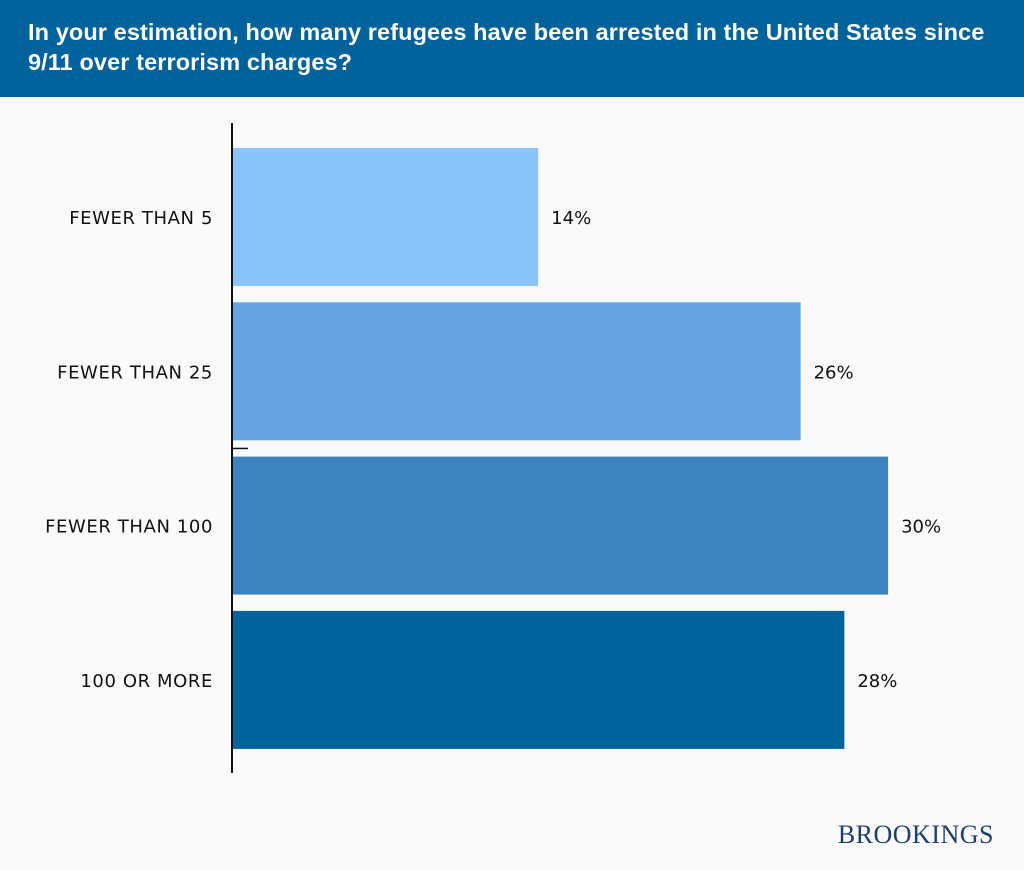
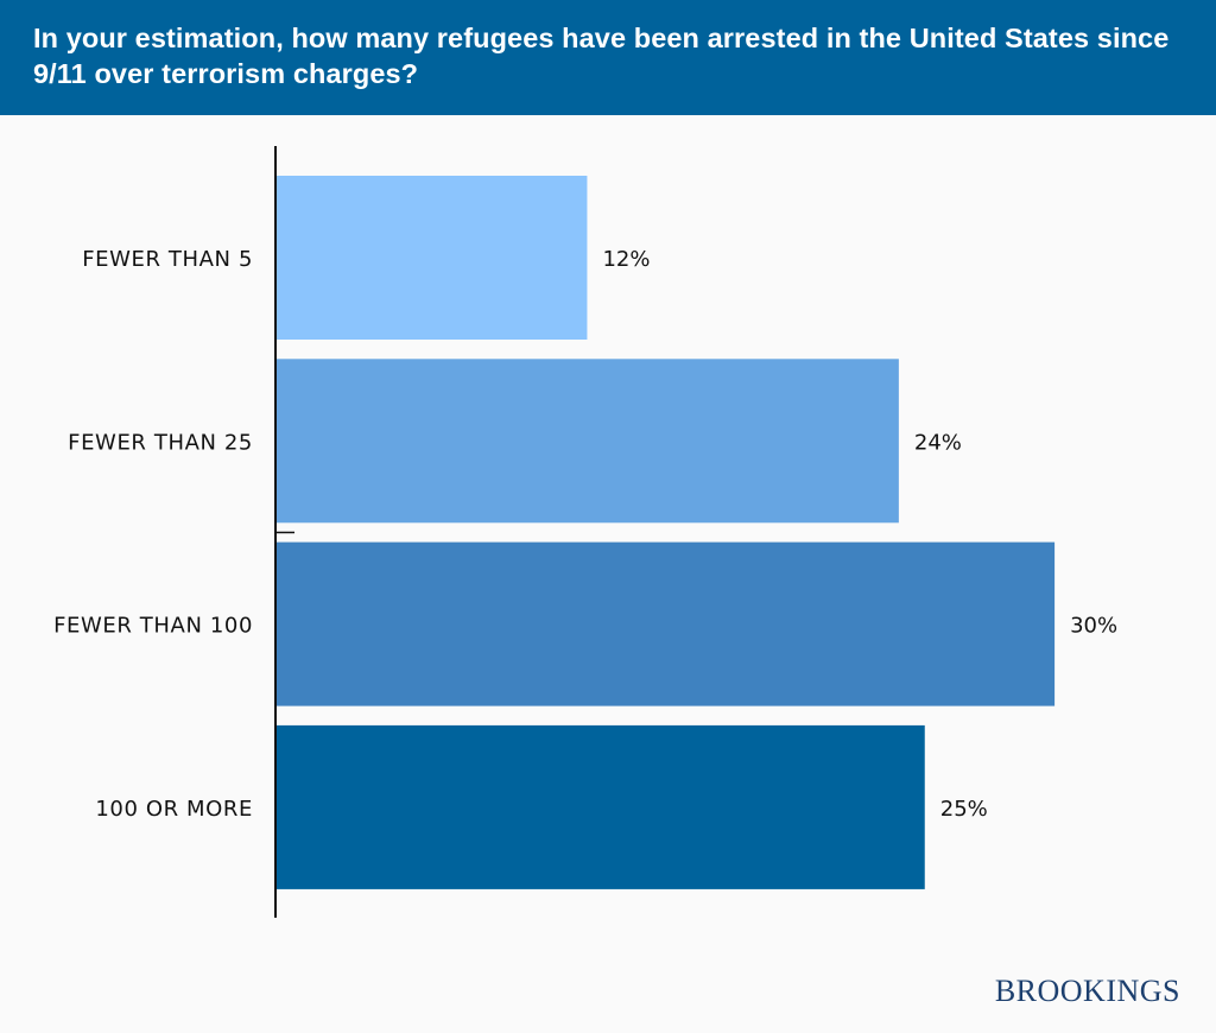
FEWER THAN 5: 14% -> 12%
FEWER THAN 25: 26% -> 24%
100 OR MORE: 28% -> 25%
